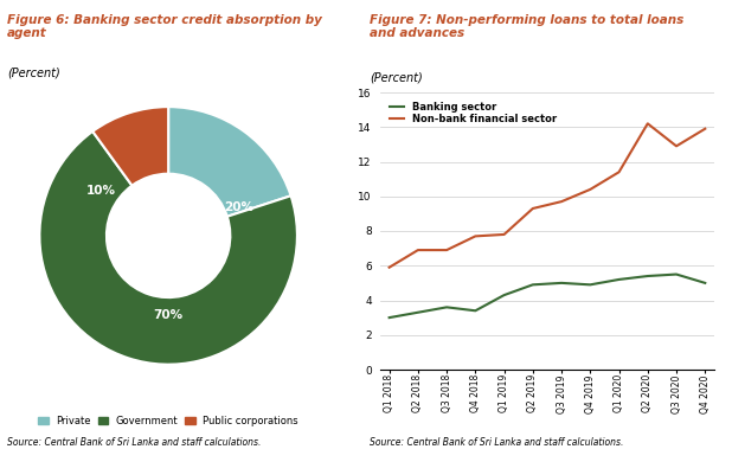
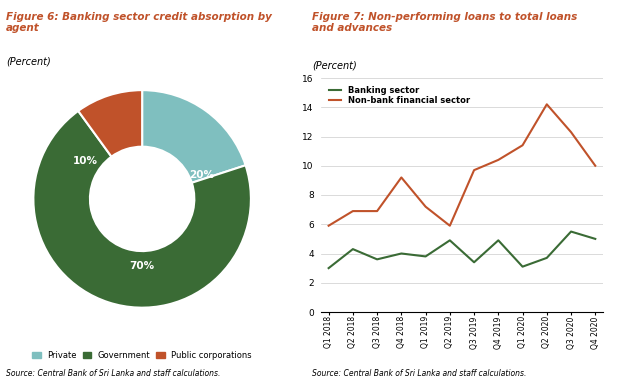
Banking sector/Q2 2018: 3.3 -> 4.3
Banking sector/Q4 2018: 3.4 -> 4.0
Non-bank financial sector/Q4 2018: 7.7 -> 9.2
Banking sector/Q1 2019: 4.3 -> 3.8
Non-bank financial sector/Q1 2019: 7.8 -> 7.2
Non-bank financial sector/Q2 2019: 9.3 -> 5.9
Banking sector/Q3 2019: 5.0 -> 3.4
Banking sector/Q1 2020: 5.2 -> 3.1
Banking sector/Q2 2020: 5.4 -> 3.7
Non-bank financial sector/Q3 2020: 12.9 -> 12.3
Non-bank financial sector/Q4 2020: 13.9 -> 10.0
